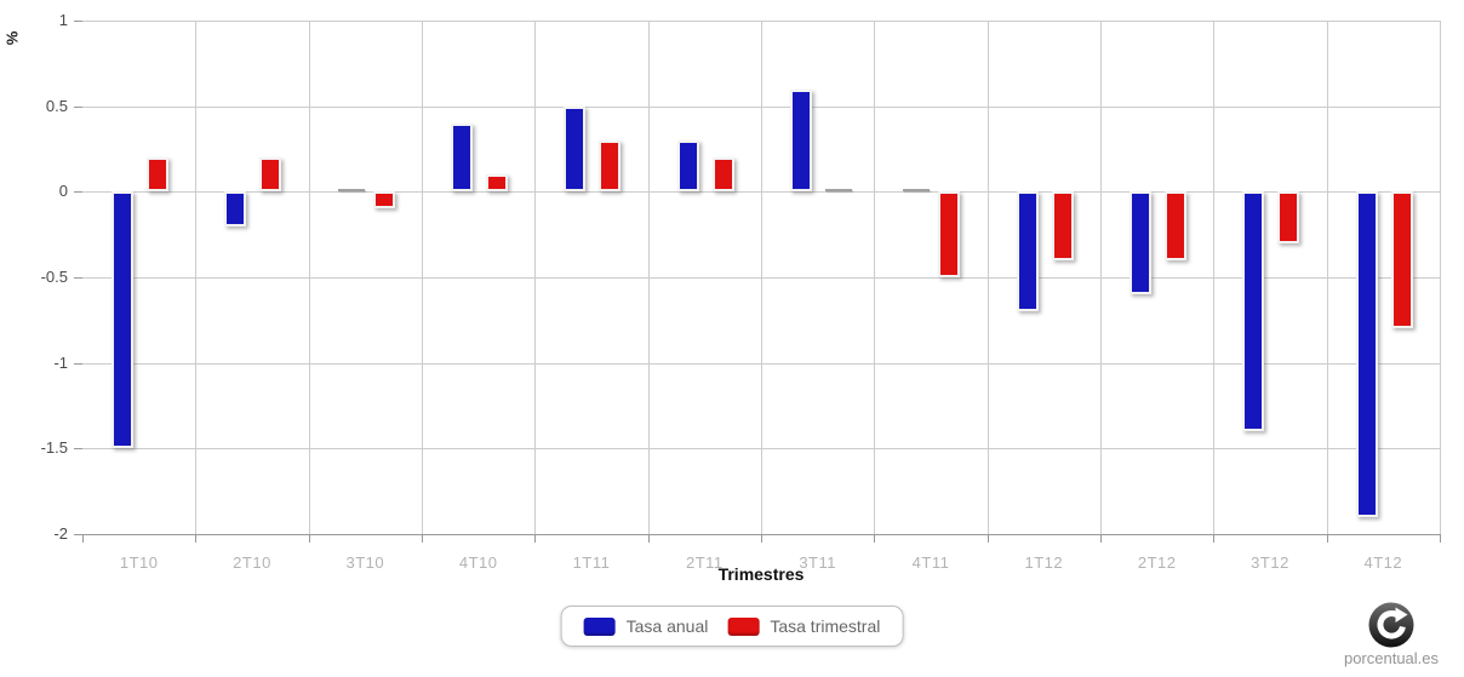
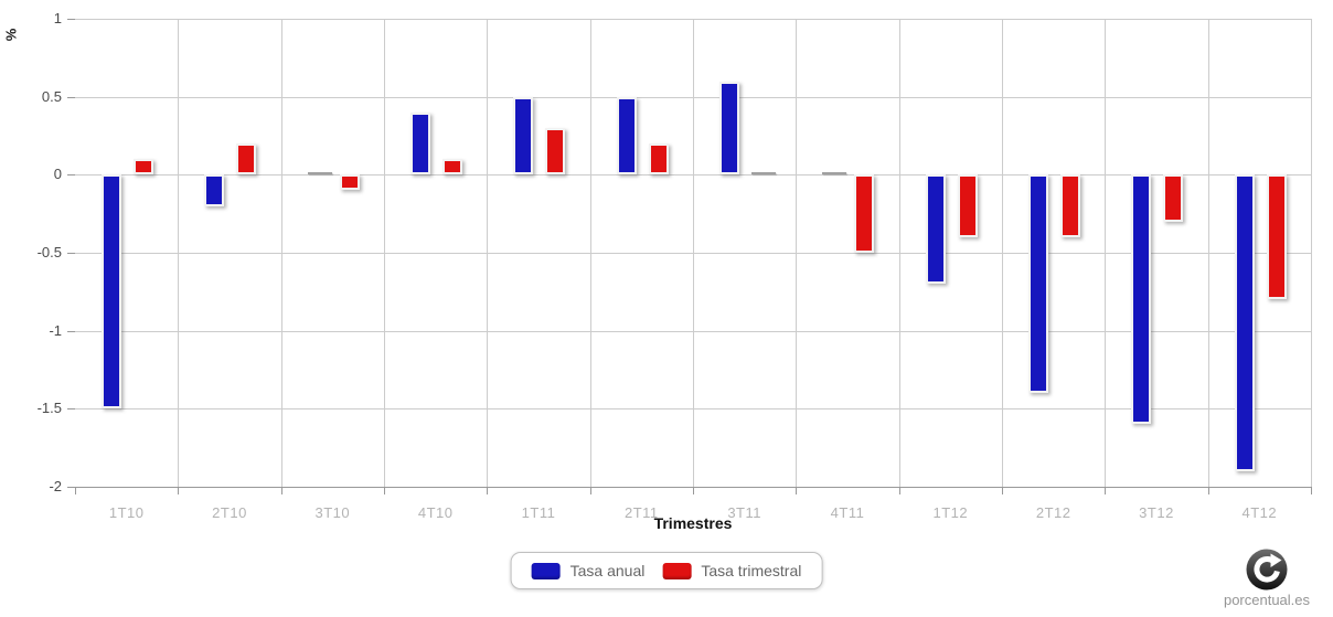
Tasa trimestral/1T10: 0.2 -> 0.1
Tasa anual/2T11: 0.3 -> 0.5
Tasa anual/2T12: -0.6 -> -1.4
Tasa anual/3T12: -1.4 -> -1.6
